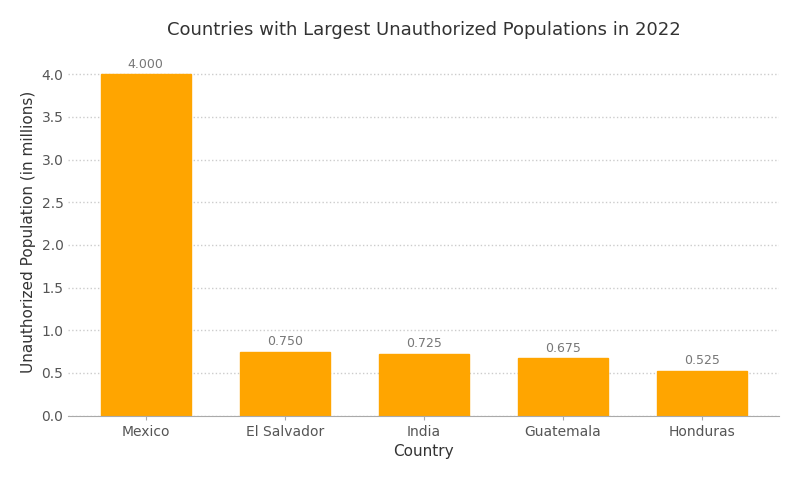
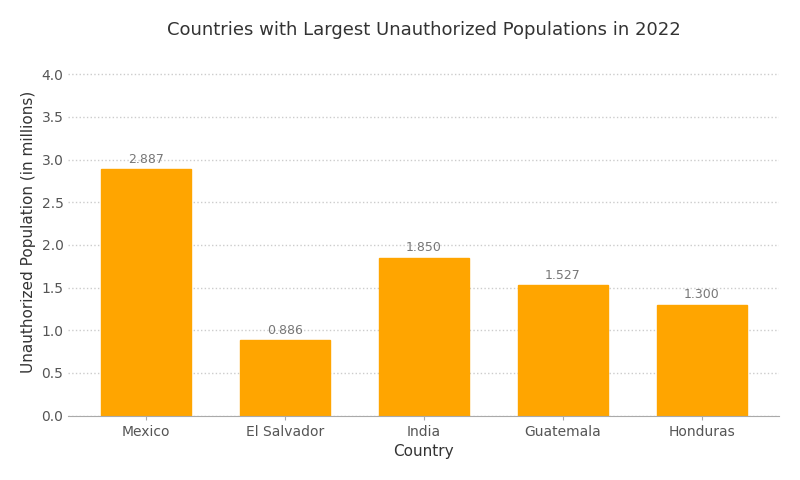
Mexico: 4.000 -> 2.887
El Salvador: 0.750 -> 0.886
India: 0.725 -> 1.850
Guatemala: 0.675 -> 1.527
Honduras: 0.525 -> 1.300
